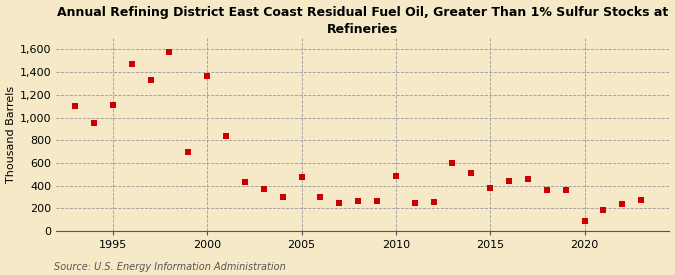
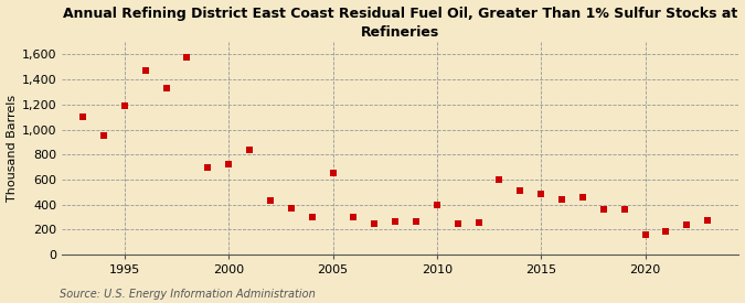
1995: 1,110 -> 1,190
2000: 1,370 -> 720
2005: 480 -> 650
2010: 490 -> 400
2015: 380 -> 490
2020: 90 -> 160
